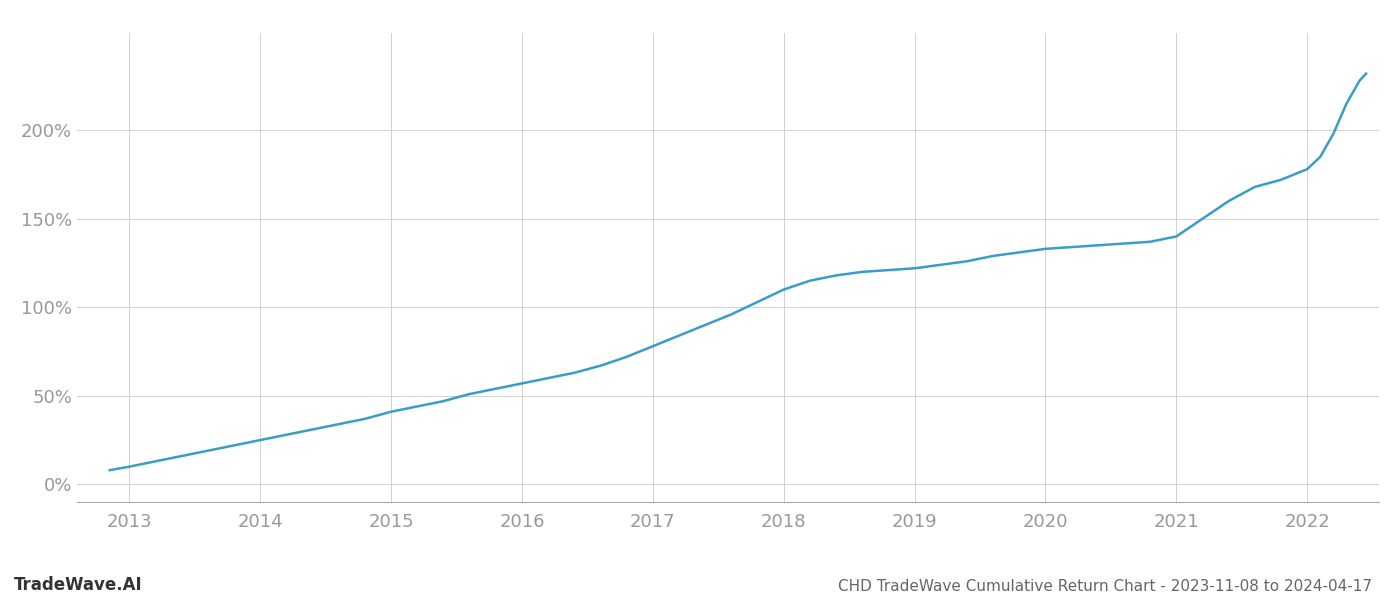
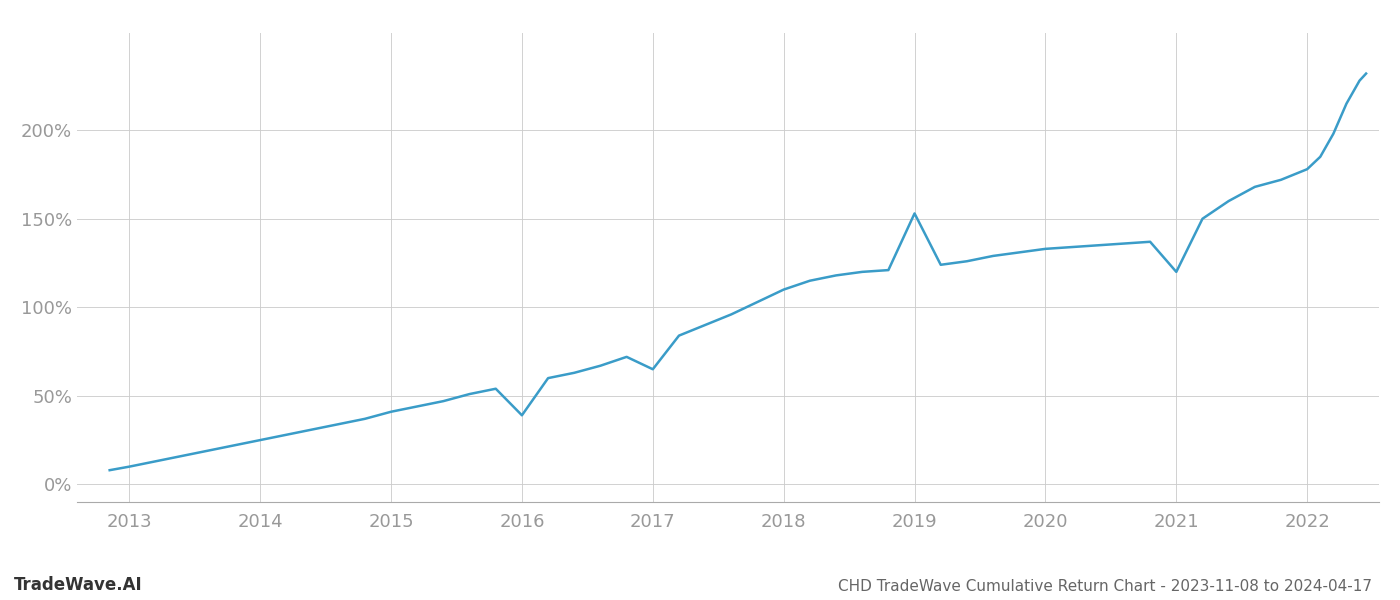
2016: 57% -> 39%
2017: 78% -> 65%
2019: 122% -> 153%
2021: 140% -> 120%
